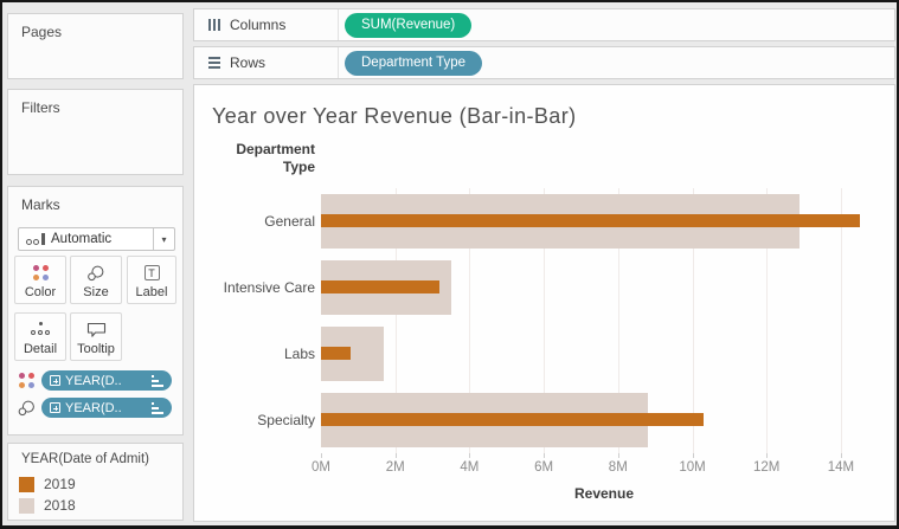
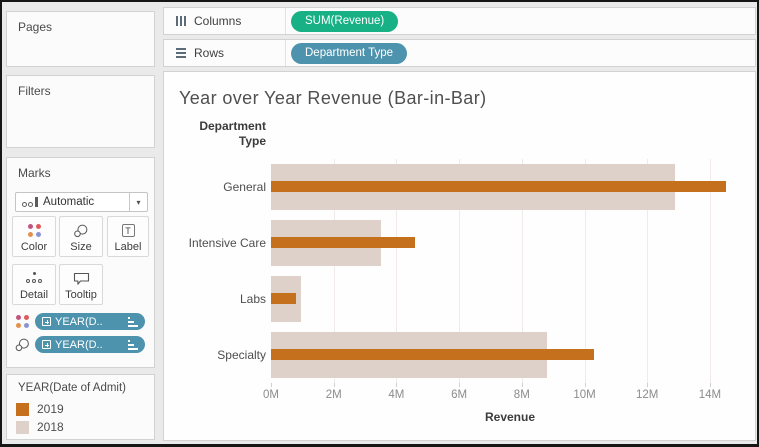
2019/Intensive Care: 3.2M -> 4.6M
2018/Labs: 1.7M -> 0.9M
